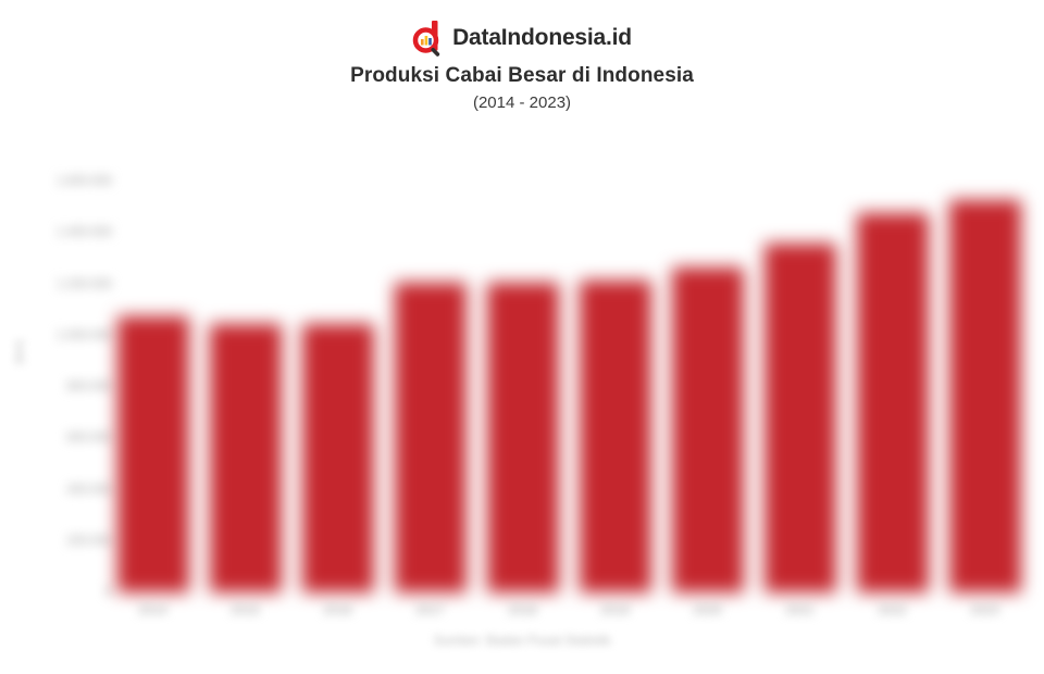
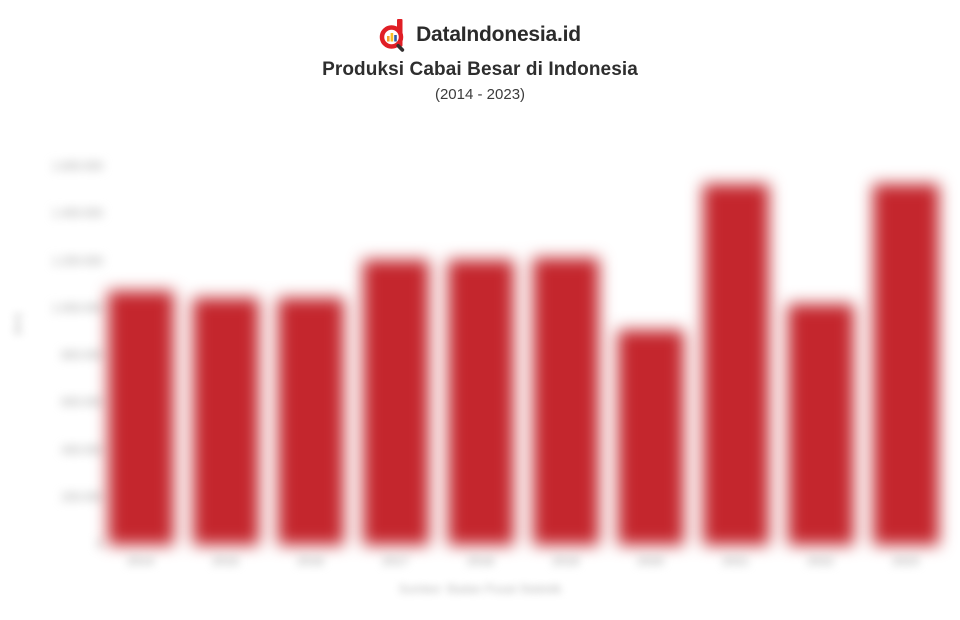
2020: 1260000 -> 910000
2021: 1360000 -> 1530000
2022: 1480000 -> 1020000
